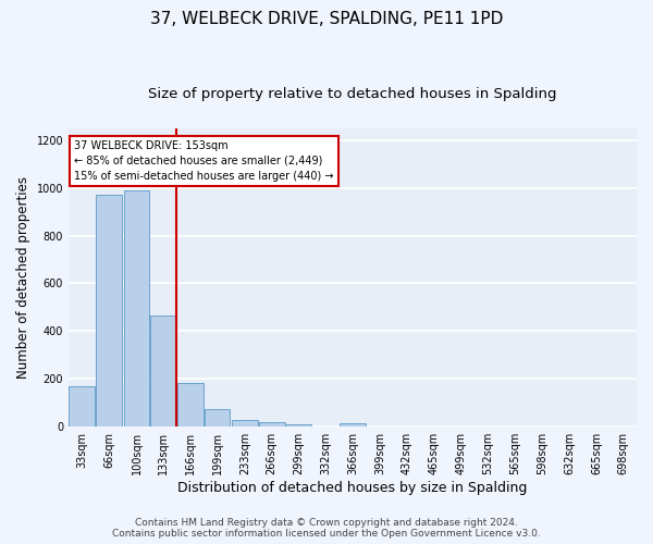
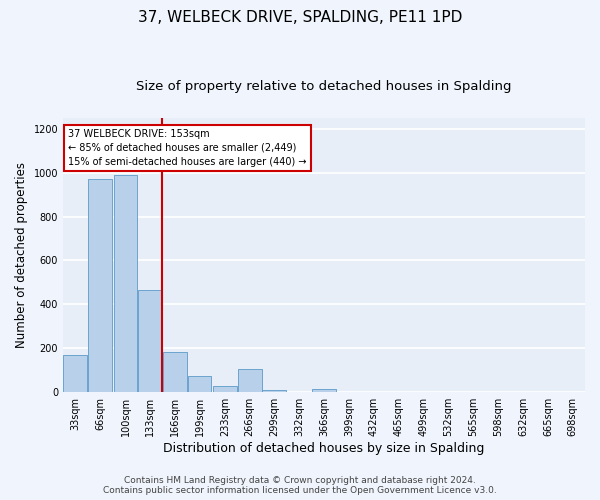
266sqm: 20 -> 105
